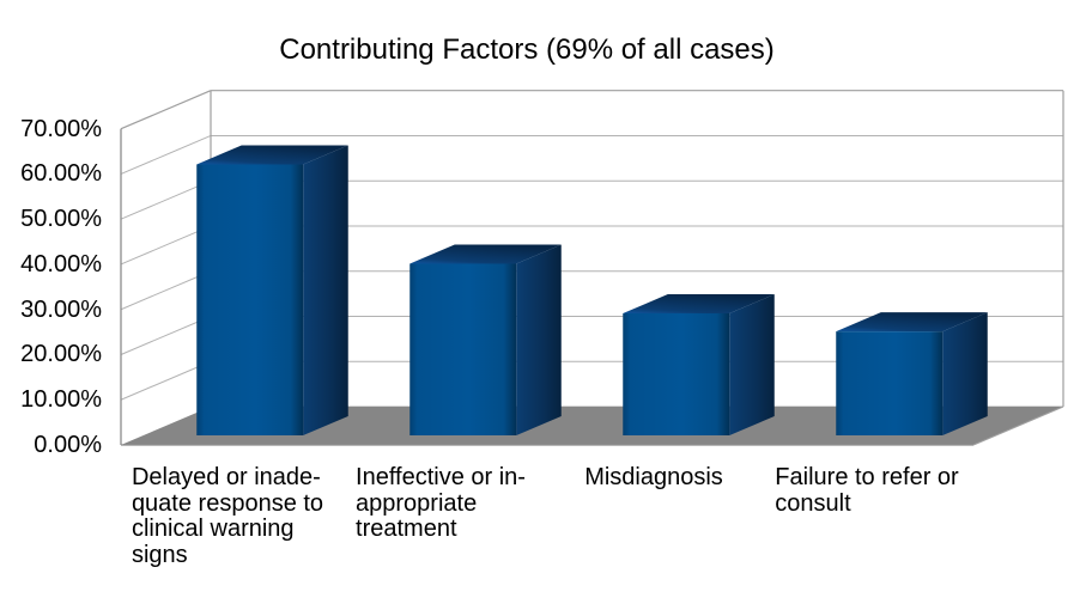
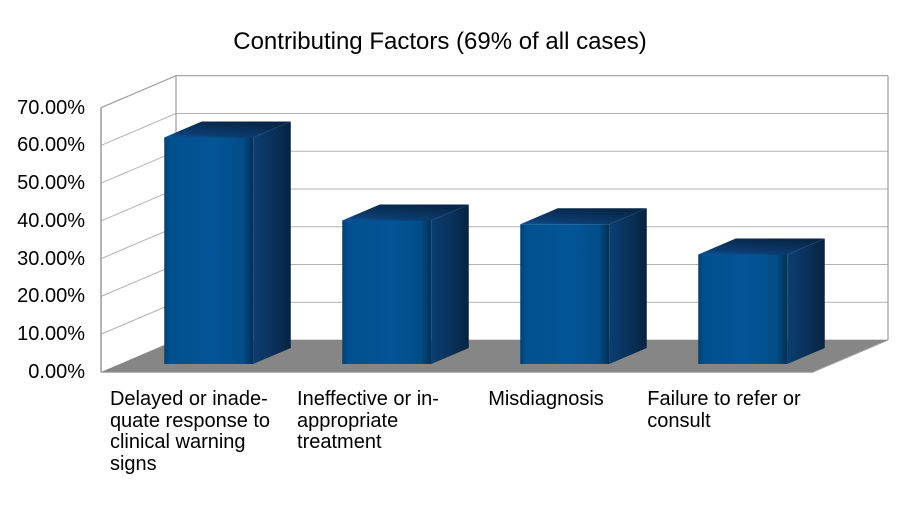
Misdiagnosis: 27% -> 37%
Failure to refer or consult: 23% -> 29%
